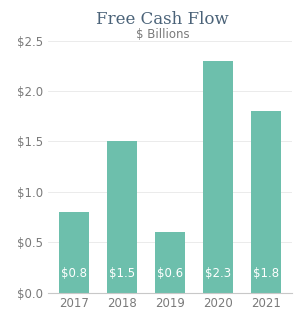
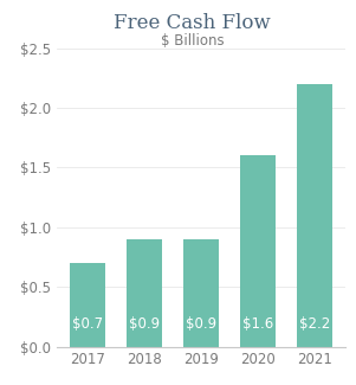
2017: $0.8 -> $0.7
2018: $1.5 -> $0.9
2019: $0.6 -> $0.9
2020: $2.3 -> $1.6
2021: $1.8 -> $2.2
